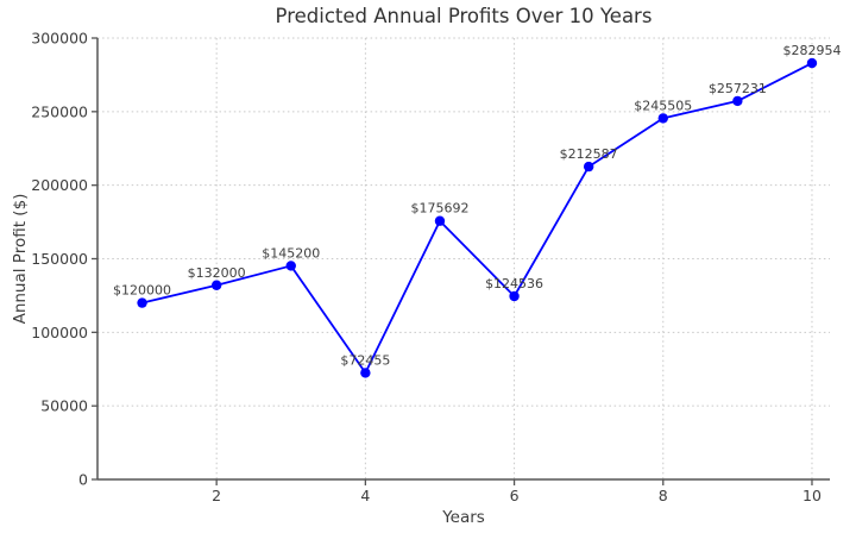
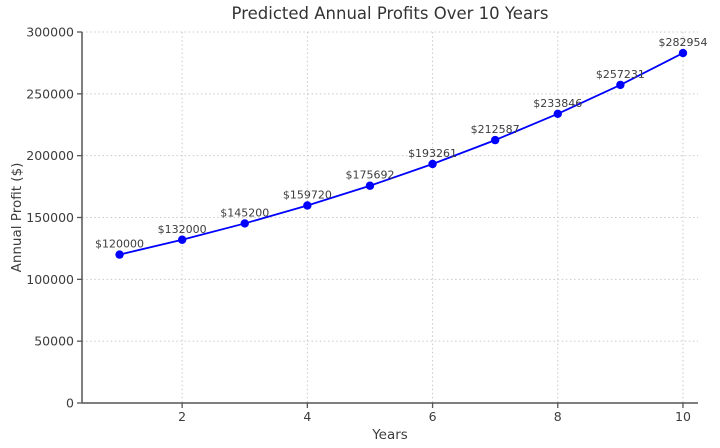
4: $72455 -> $159720
6: $124536 -> $193261
8: $245505 -> $233846
